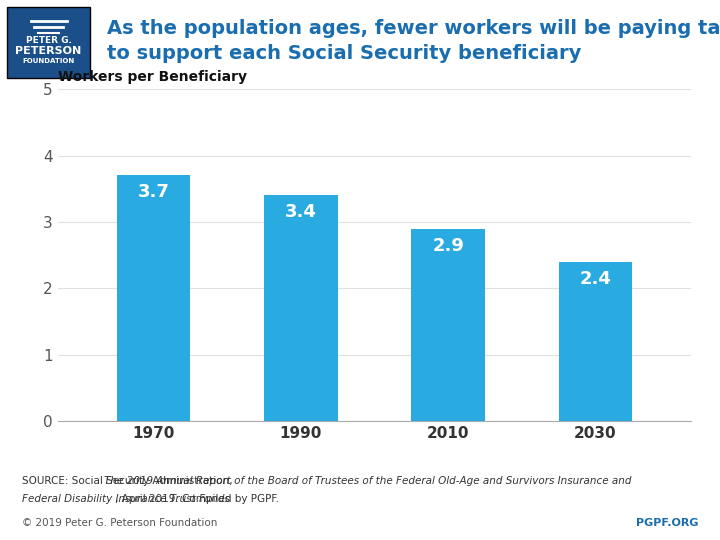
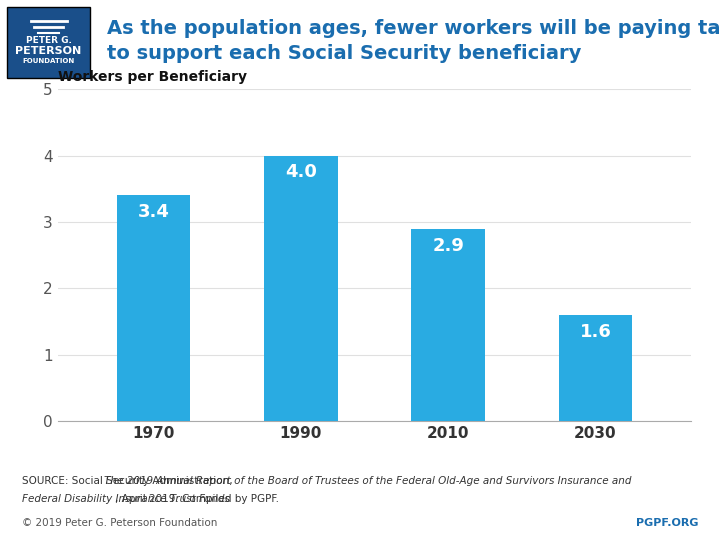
1970: 3.7 -> 3.4
1990: 3.4 -> 4.0
2030: 2.4 -> 1.6
